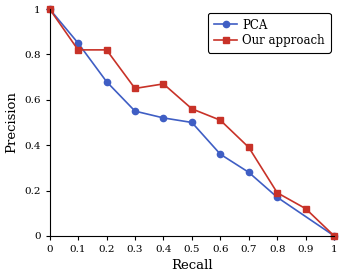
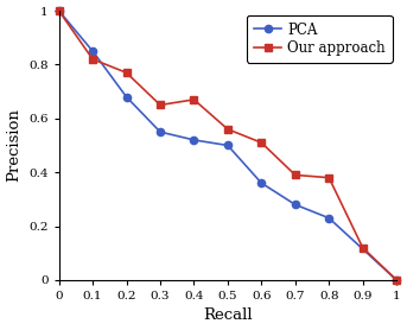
Our approach/0.2: 0.82 -> 0.77
PCA/0.8: 0.17 -> 0.23
Our approach/0.8: 0.19 -> 0.38
